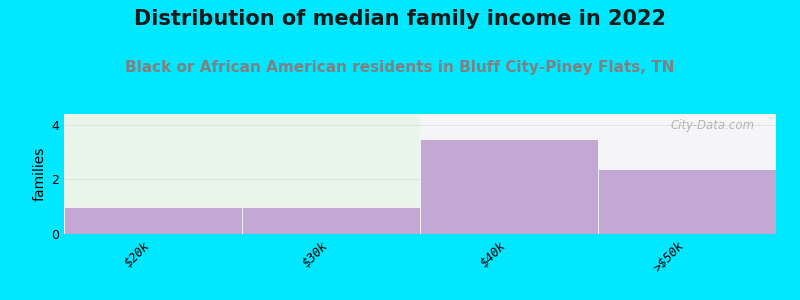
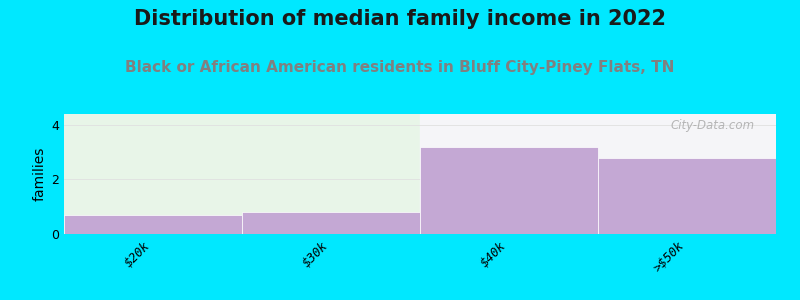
$20k: 1.0 -> 0.7
$30k: 1.0 -> 0.8
$40k: 3.5 -> 3.2
>$50k: 2.4 -> 2.8
